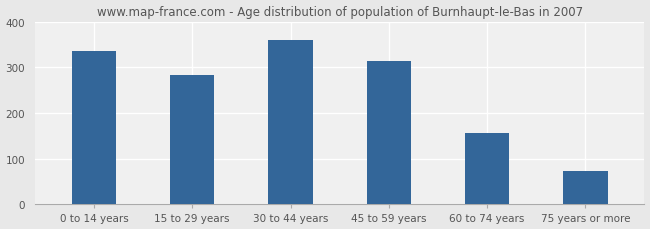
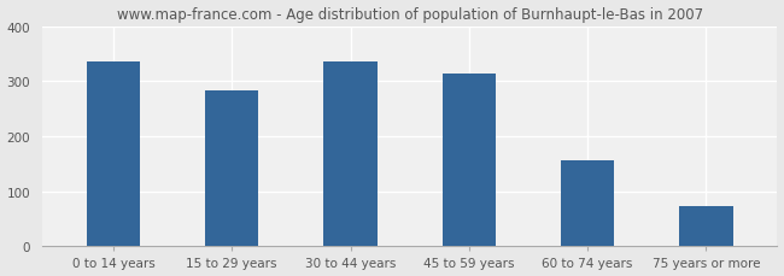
30 to 44 years: 360 -> 335
